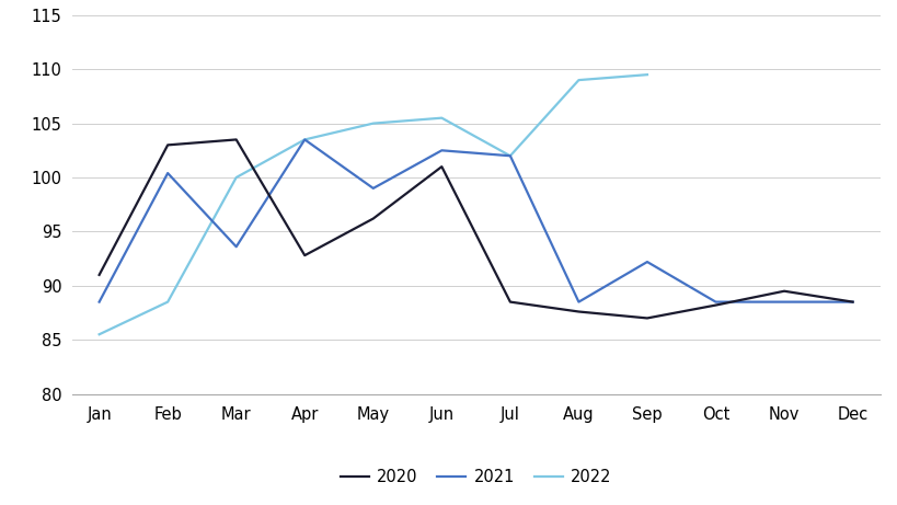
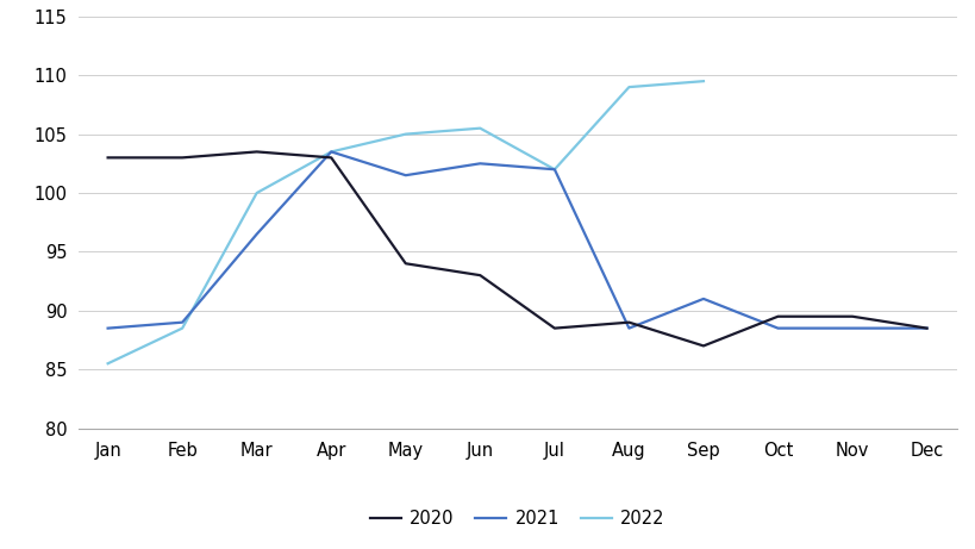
2020/Jan: 91.0 -> 103.0
2021/Feb: 100.4 -> 89.0
2021/Mar: 93.6 -> 96.5
2020/Apr: 92.8 -> 103.0
2020/May: 96.2 -> 94.0
2021/May: 99.0 -> 101.5
2020/Jun: 101.0 -> 93.0
2020/Aug: 87.6 -> 89.0
2021/Sep: 92.2 -> 91.0
2020/Oct: 88.2 -> 89.5
